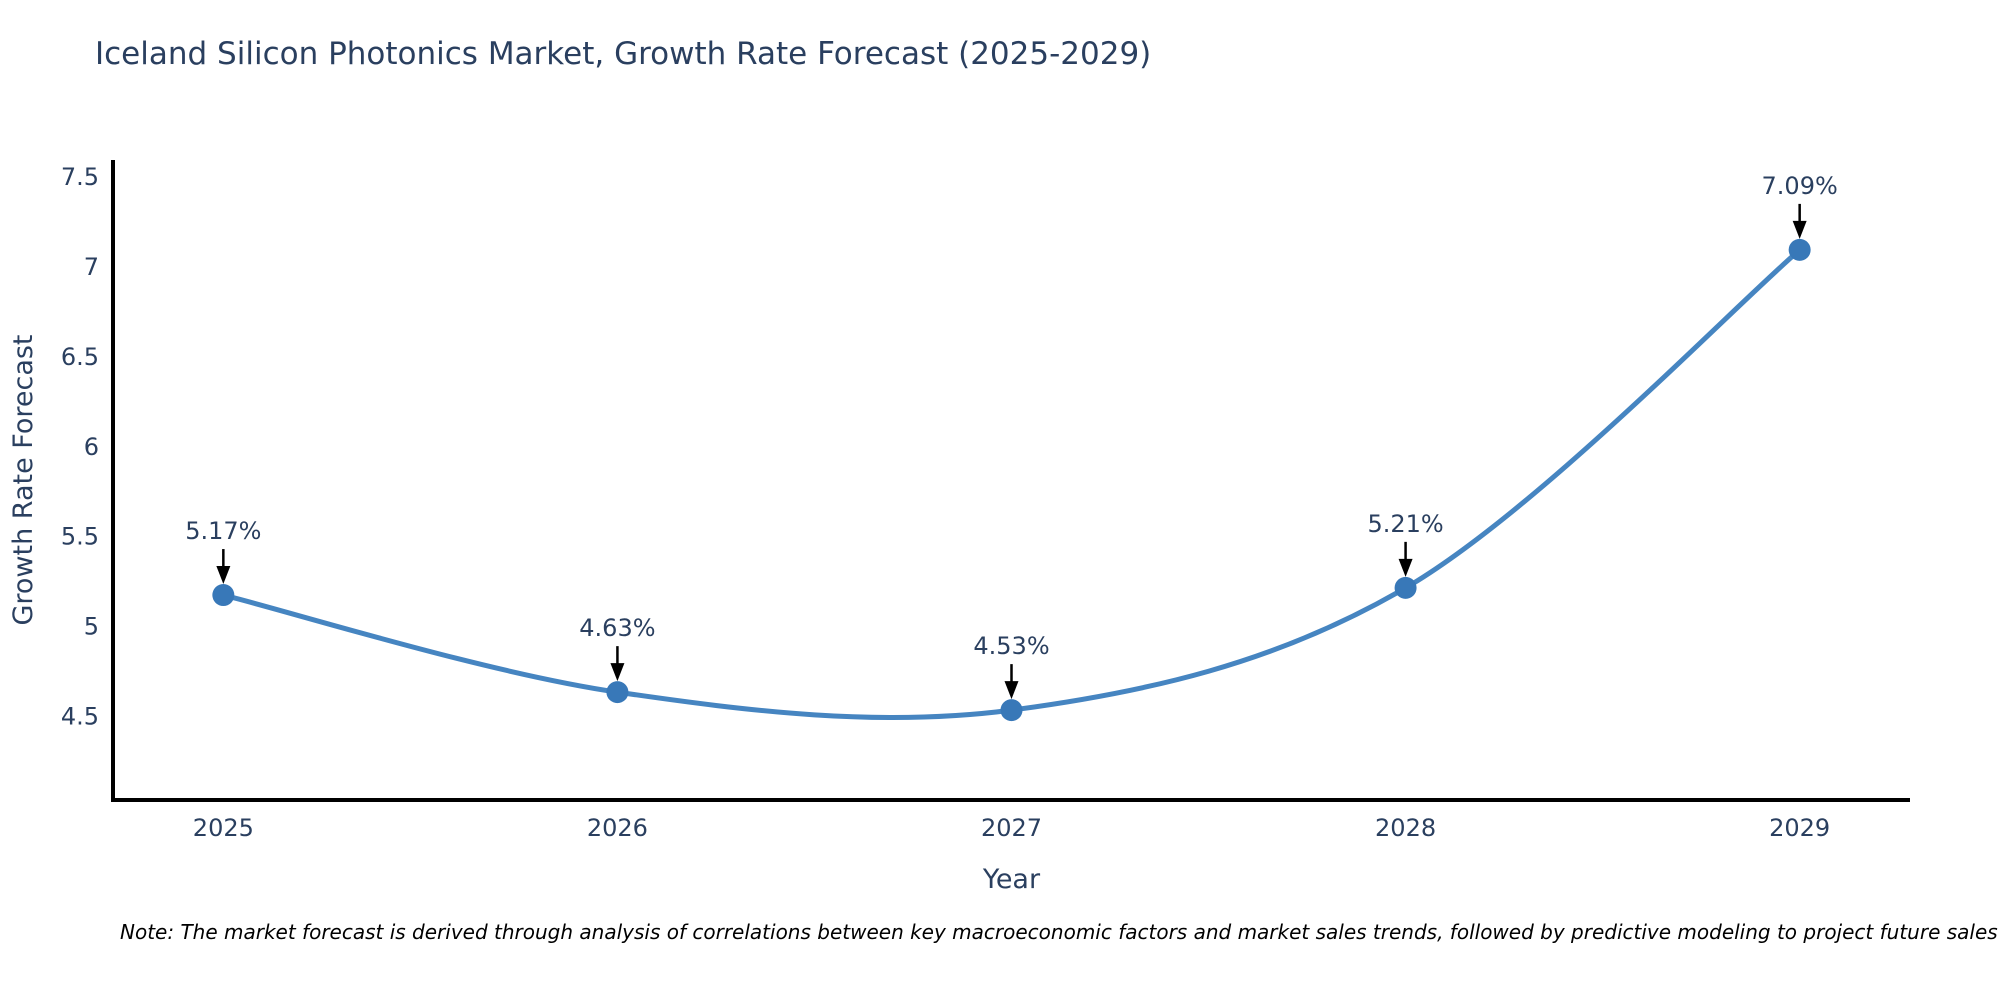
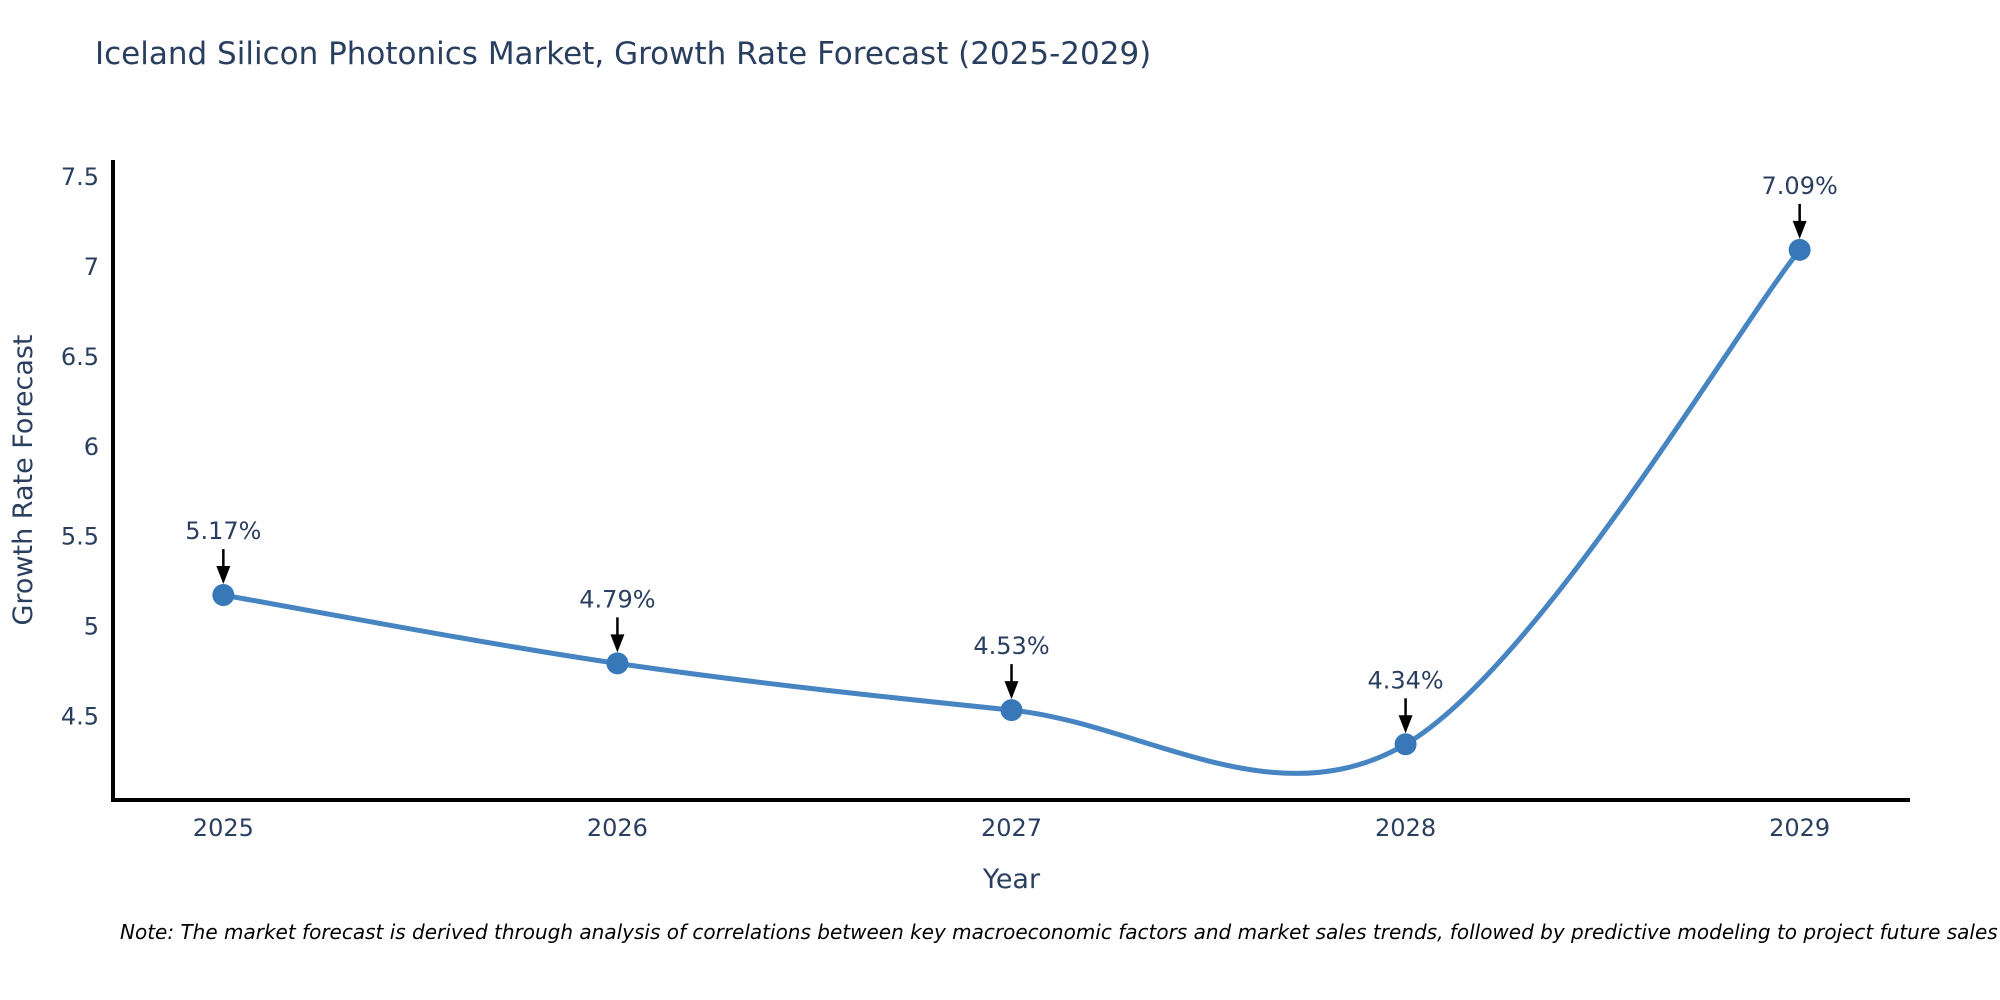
2026: 4.63% -> 4.79%
2028: 5.21% -> 4.34%
